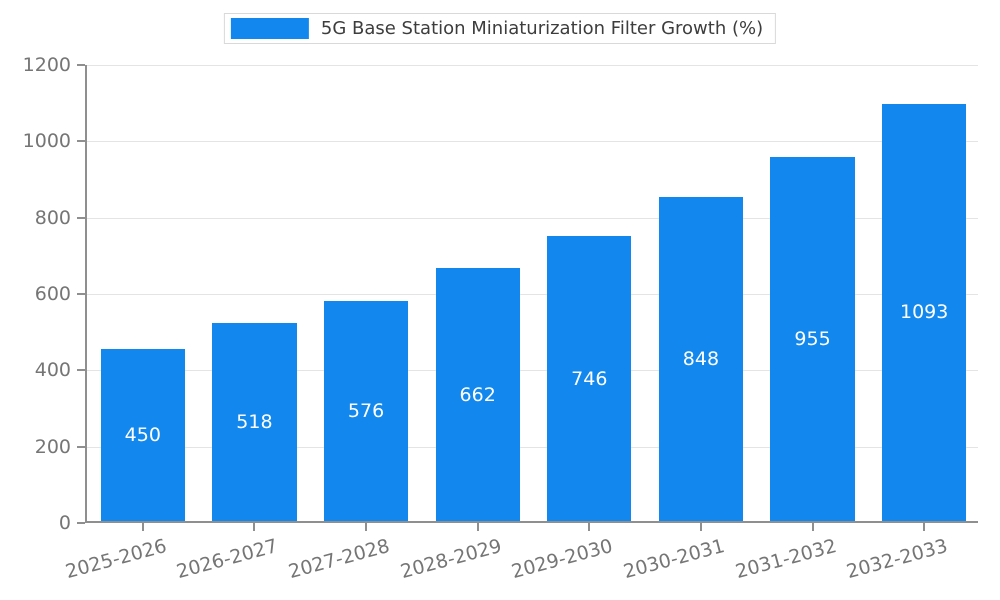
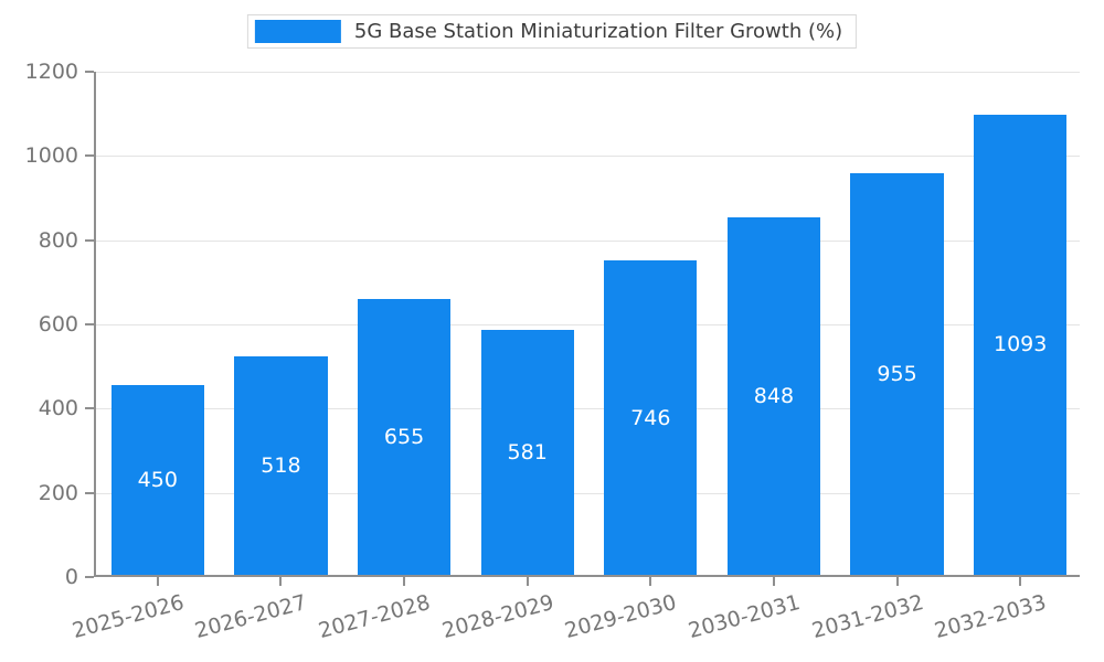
2027-2028: 576 -> 655
2028-2029: 662 -> 581
